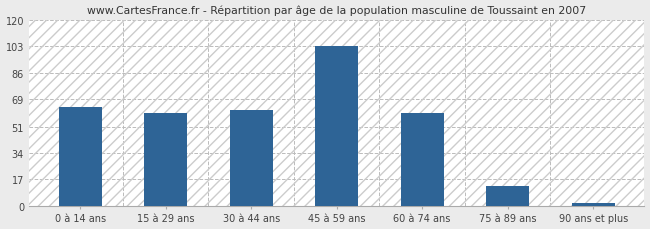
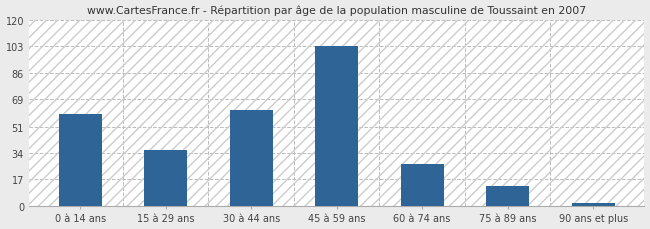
0 à 14 ans: 64 -> 59
15 à 29 ans: 60 -> 36
60 à 74 ans: 60 -> 27
